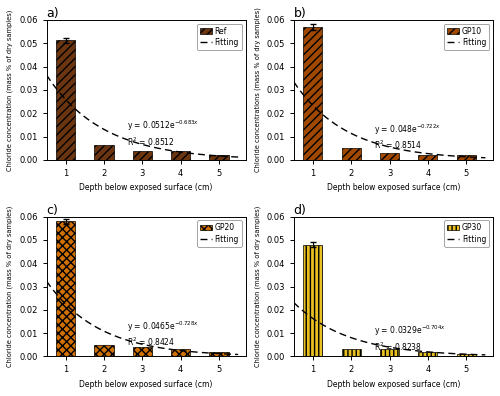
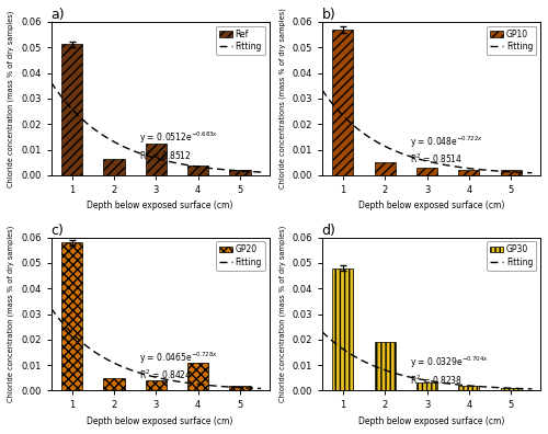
a)/Ref/3: 0.0040 -> 0.0125
c)/GP20/4: 0.003 -> 0.011
d)/GP30/2: 0.003 -> 0.019
